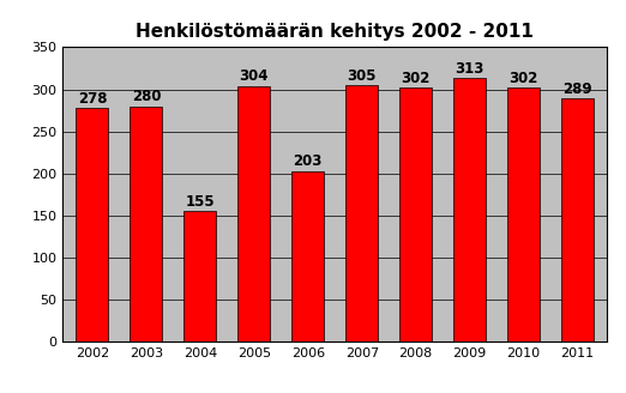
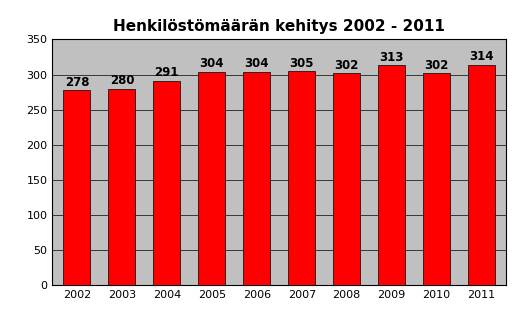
2004: 155 -> 291
2006: 203 -> 304
2011: 289 -> 314
